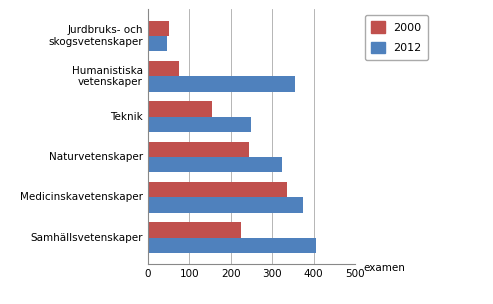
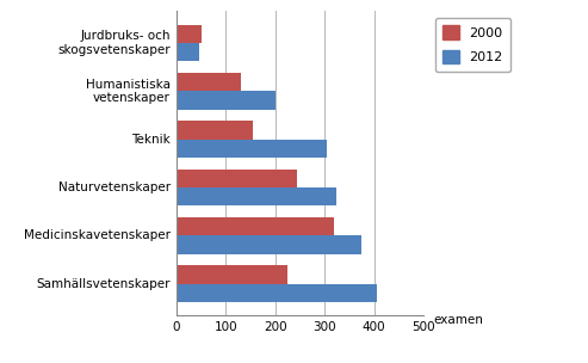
2000/Humanistiska vetenskaper: 75 -> 130
2012/Humanistiska vetenskaper: 355 -> 200
2012/Teknik: 250 -> 305
2000/Medicinskavetenskaper: 335 -> 320
